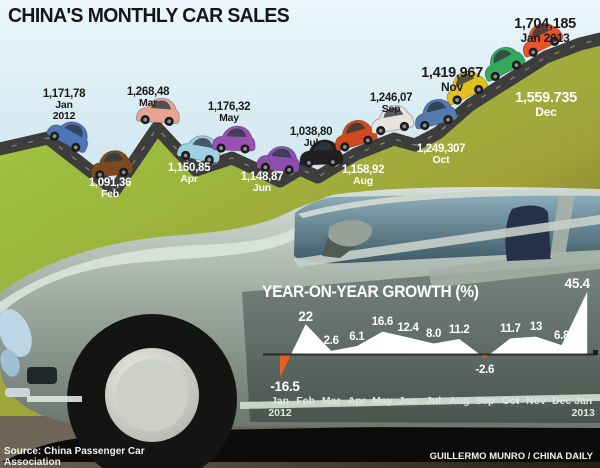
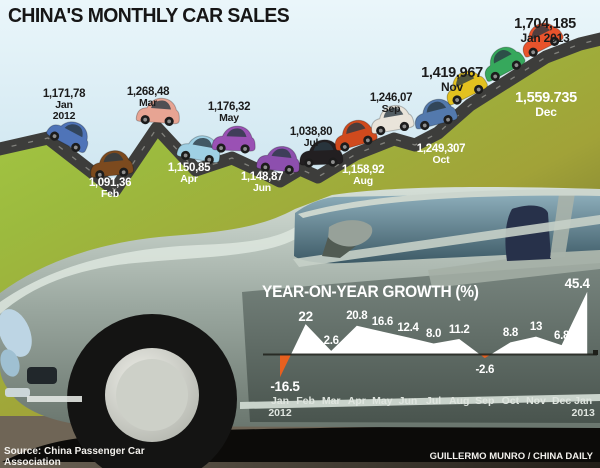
YEAR-ON-YEAR GROWTH (%)/Apr: 6.1 -> 20.8
YEAR-ON-YEAR GROWTH (%)/Oct: 11.7 -> 8.8
